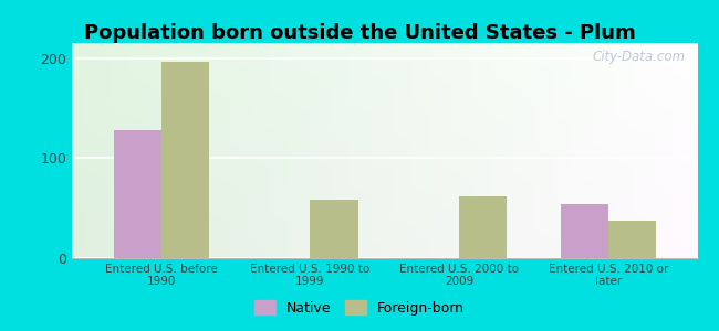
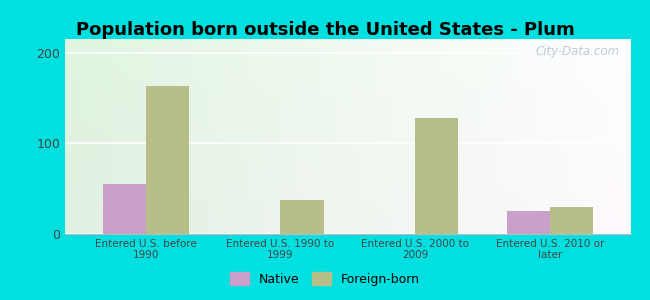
Native/Entered U.S. before 1990: 128 -> 55
Foreign-born/Entered U.S. before 1990: 196 -> 163
Foreign-born/Entered U.S. 1990 to 1999: 58 -> 38
Foreign-born/Entered U.S. 2000 to 2009: 62 -> 128
Native/Entered U.S. 2010 or later: 54 -> 25
Foreign-born/Entered U.S. 2010 or later: 38 -> 30
